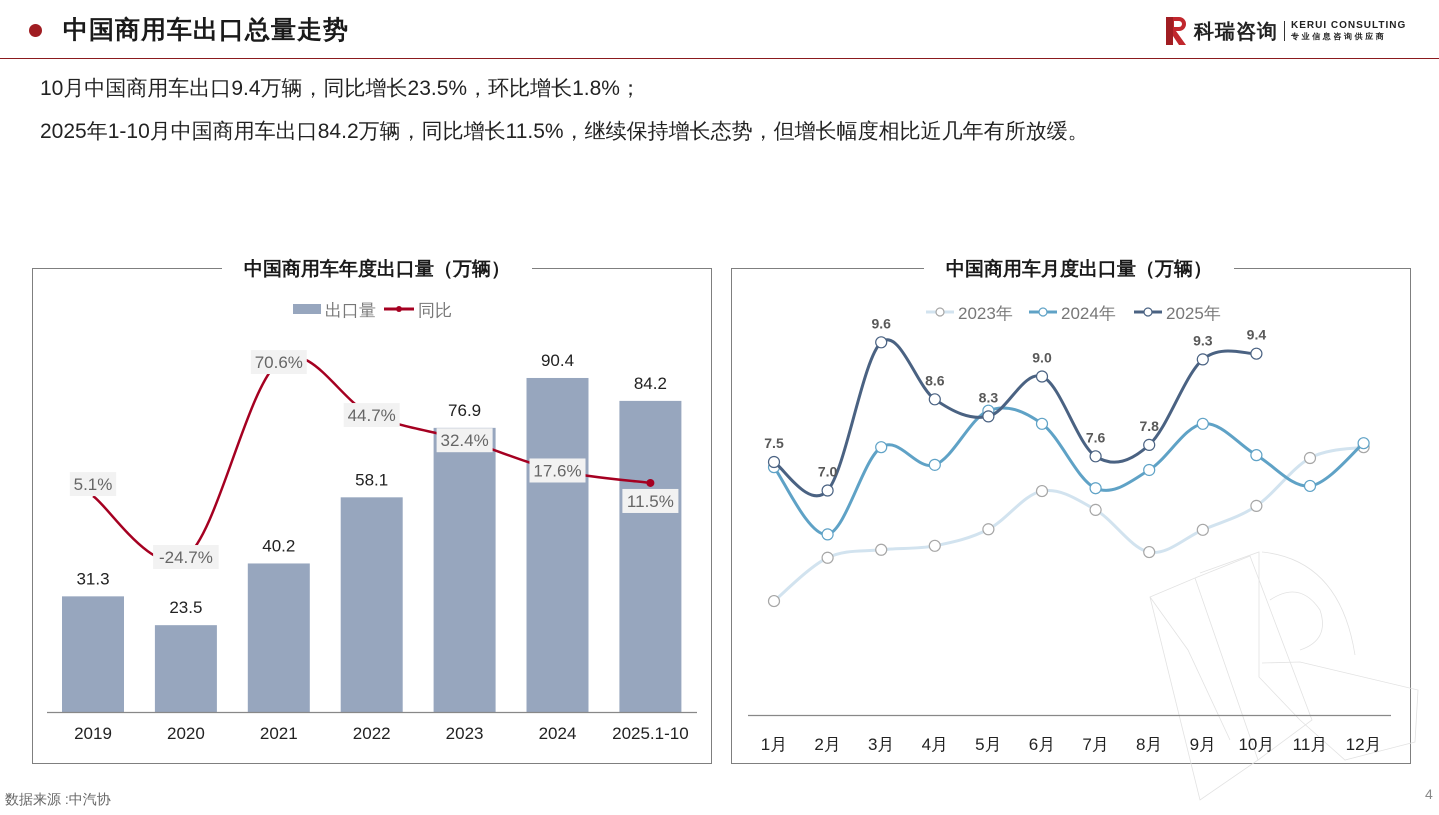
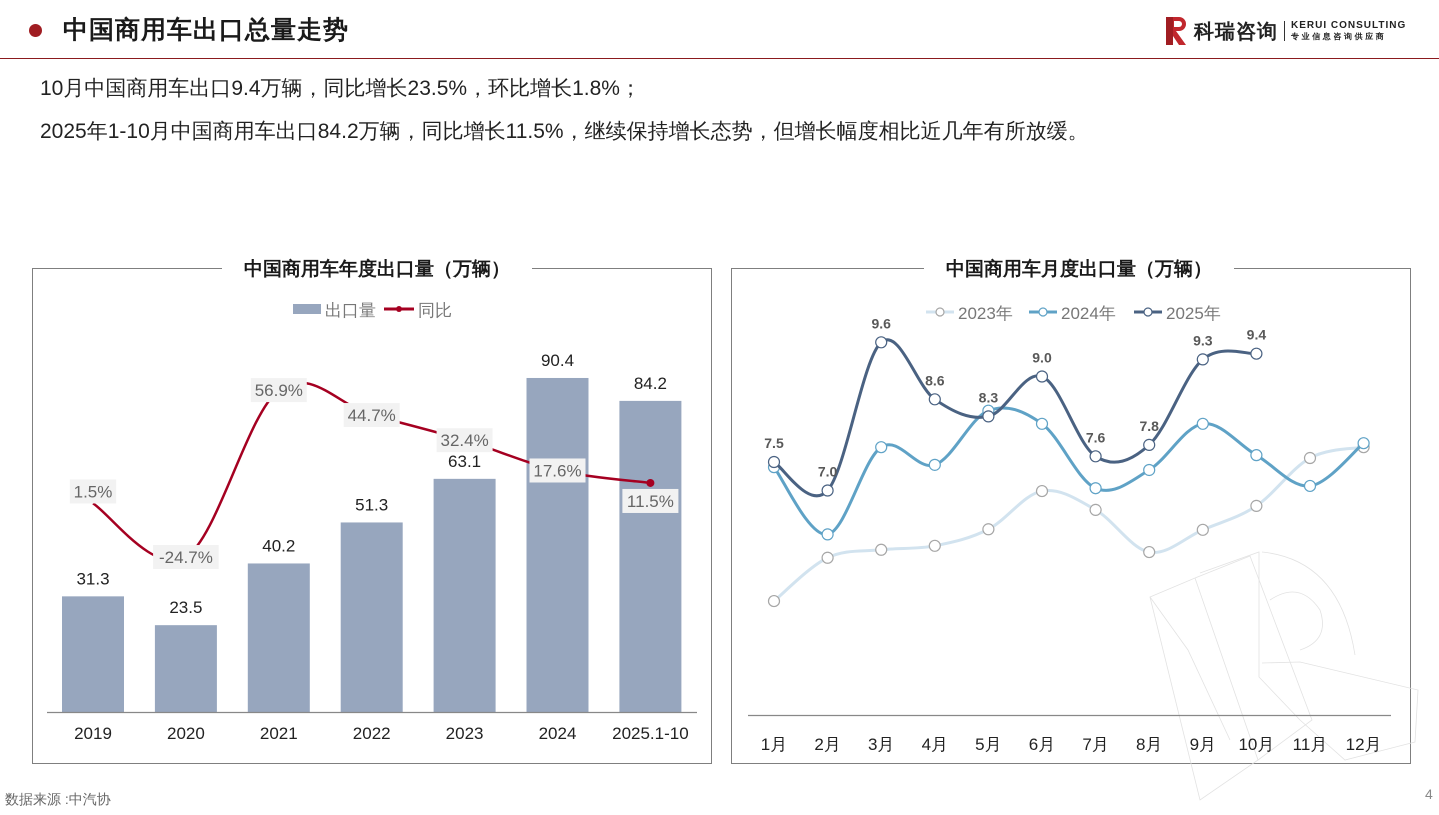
中国商用车年度出口量（万辆）/同比/2019: 5.1% -> 1.5%
中国商用车年度出口量（万辆）/同比/2021: 70.6% -> 56.9%
中国商用车年度出口量（万辆）/出口量/2022: 58.1 -> 51.3
中国商用车年度出口量（万辆）/出口量/2023: 76.9 -> 63.1
